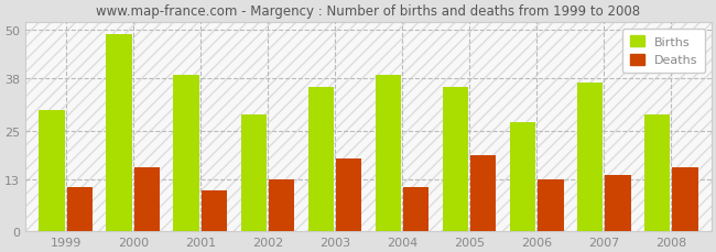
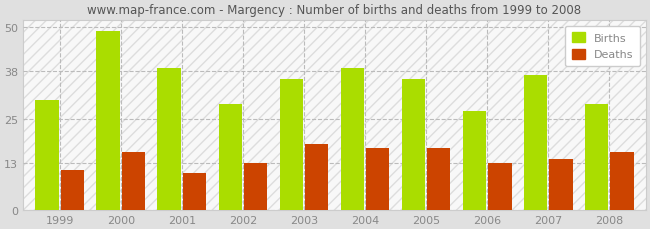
Deaths/2004: 11 -> 17
Deaths/2005: 19 -> 17
